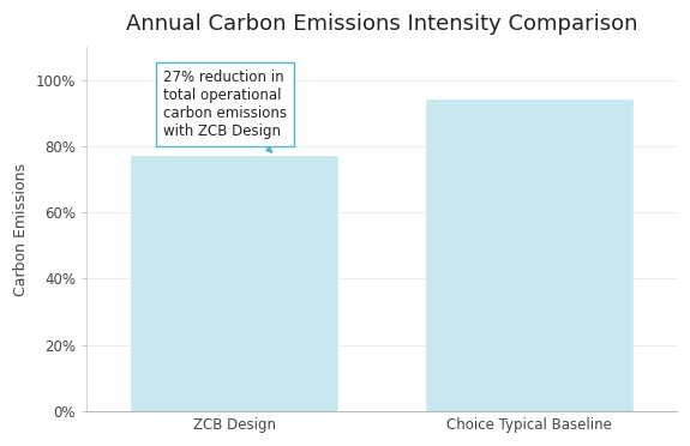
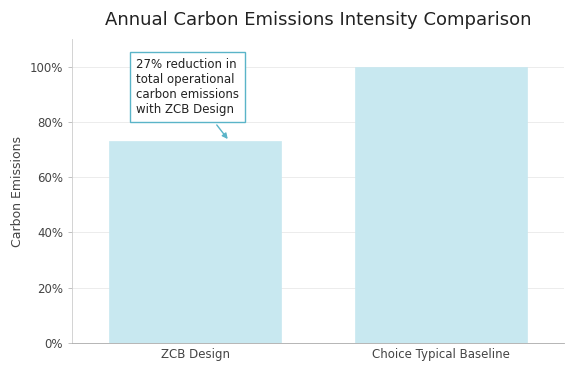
ZCB Design: 77% -> 73%
Choice Typical Baseline: 94% -> 100%
